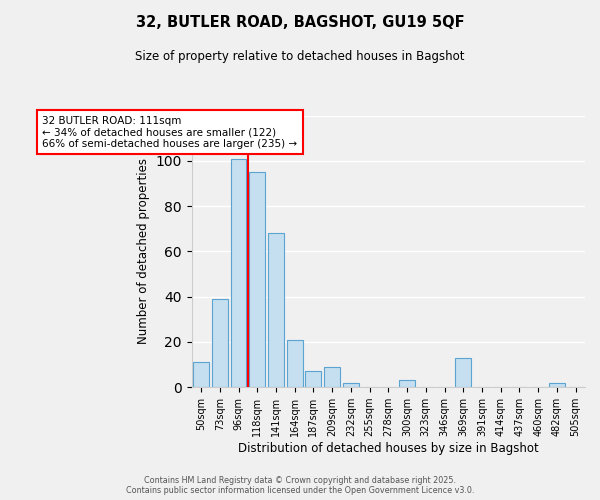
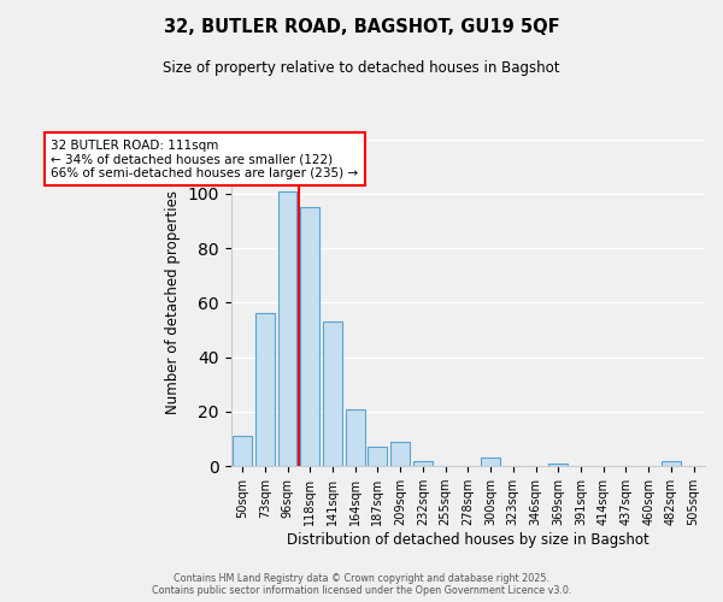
73sqm: 39 -> 56
141sqm: 68 -> 53
369sqm: 13 -> 1
